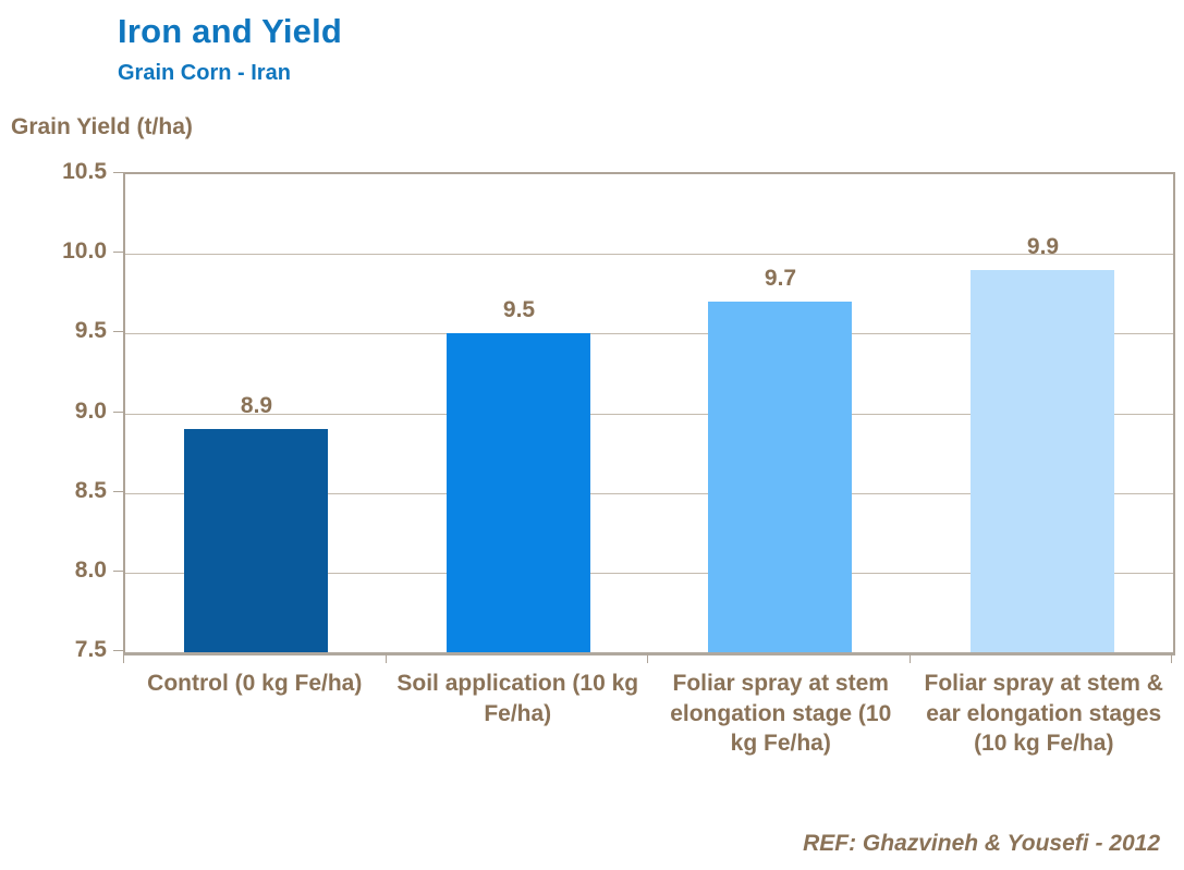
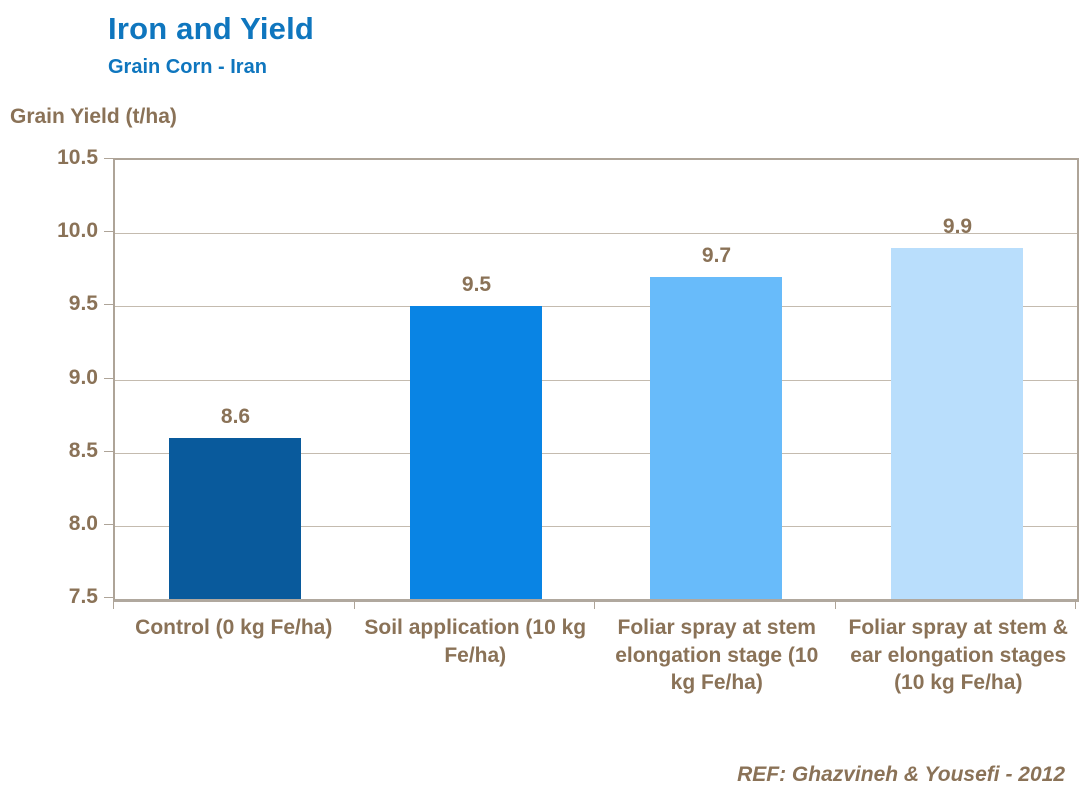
Control (0 kg Fe/ha): 8.9 -> 8.6
